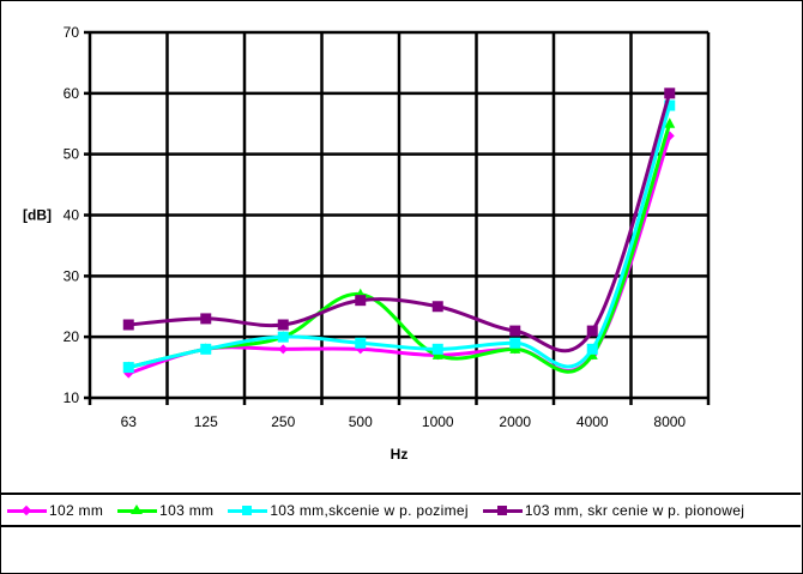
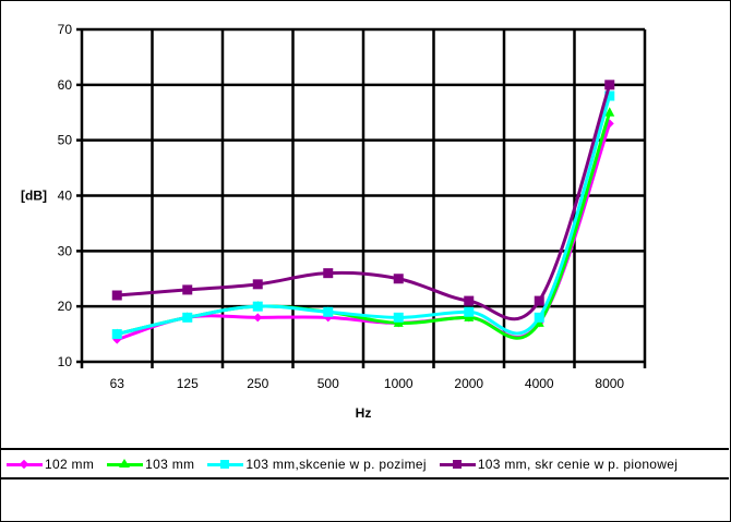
103 mm, skr cenie w p. pionowej/250: 22 -> 24
103 mm/500: 27 -> 19
